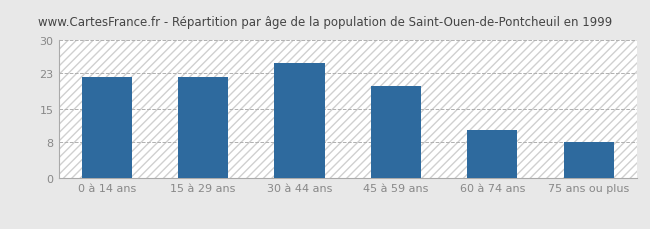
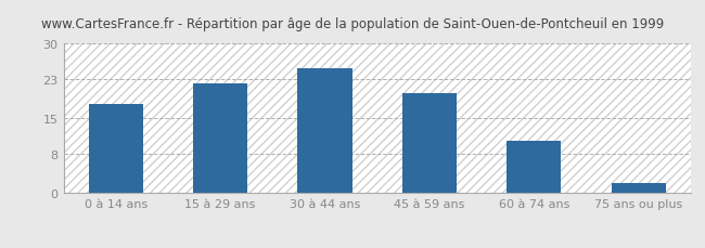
0 à 14 ans: 22.0 -> 18.0
75 ans ou plus: 8.0 -> 2.0
